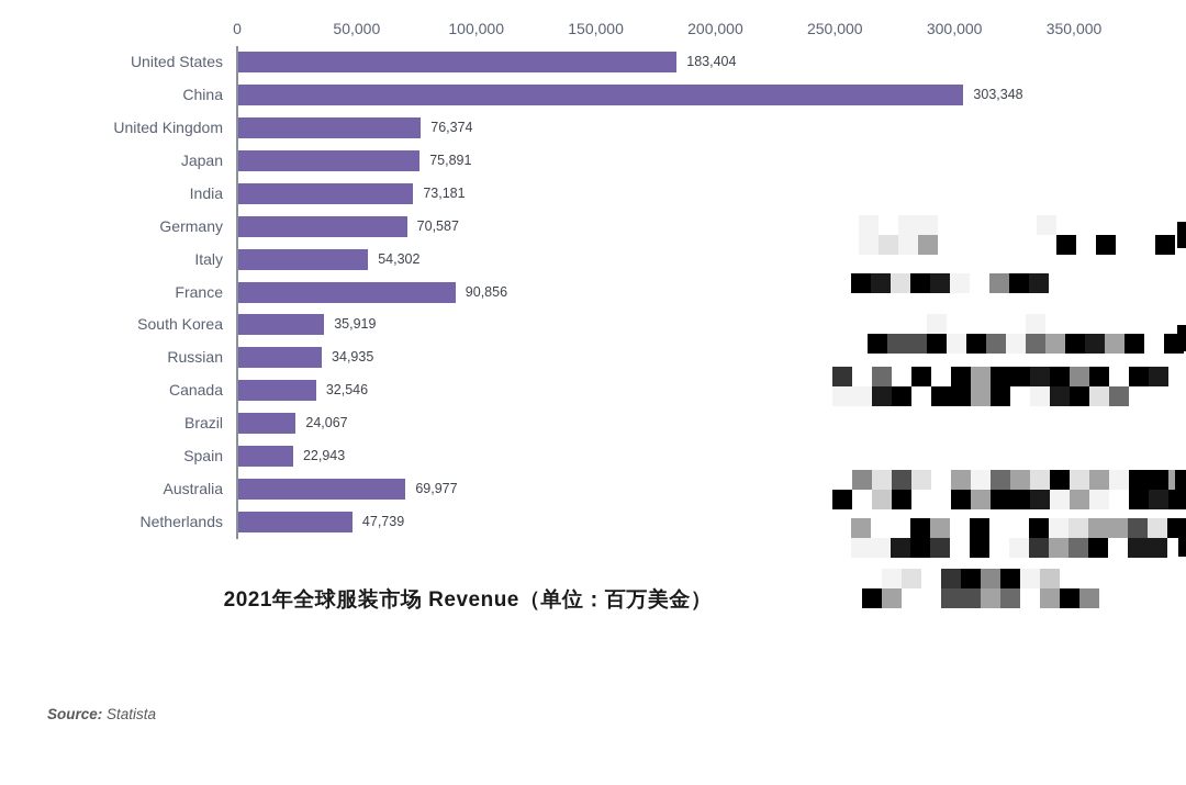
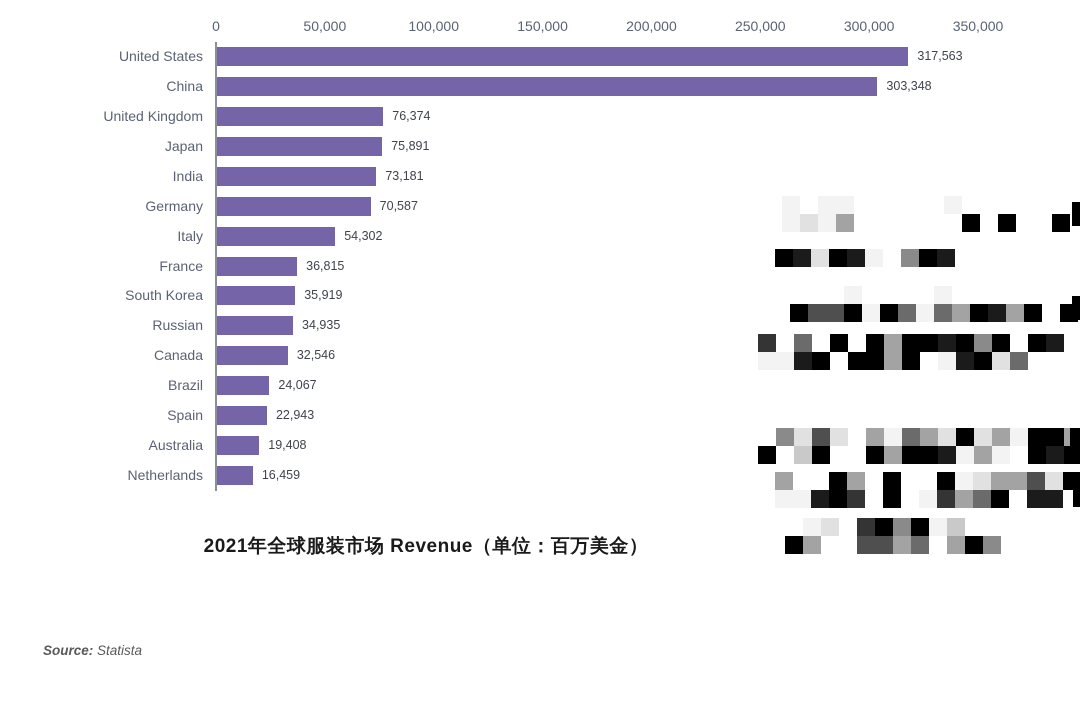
United States: 183,404 -> 317,563
France: 90,856 -> 36,815
Australia: 69,977 -> 19,408
Netherlands: 47,739 -> 16,459
